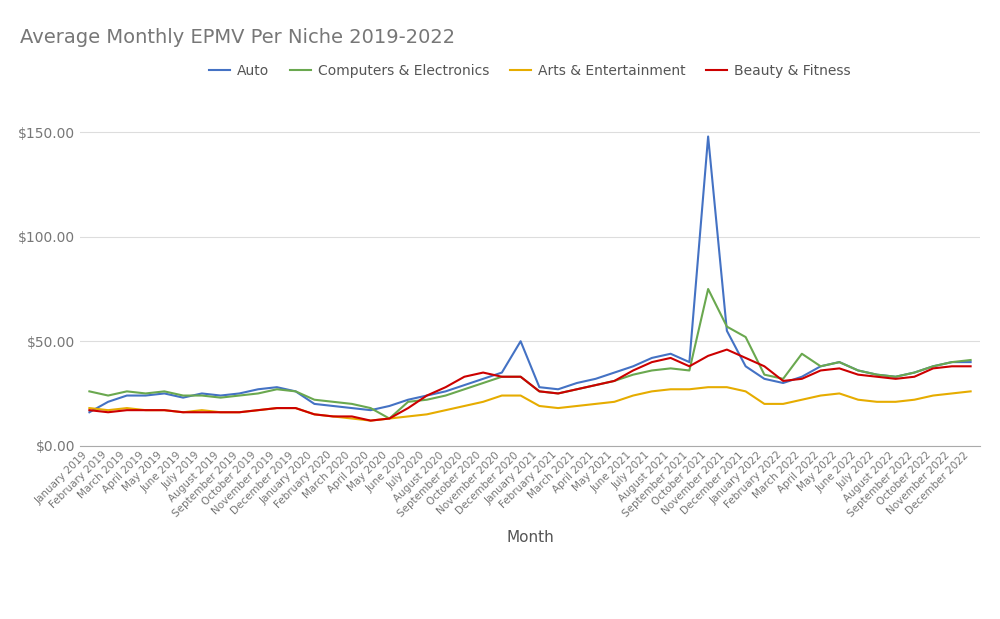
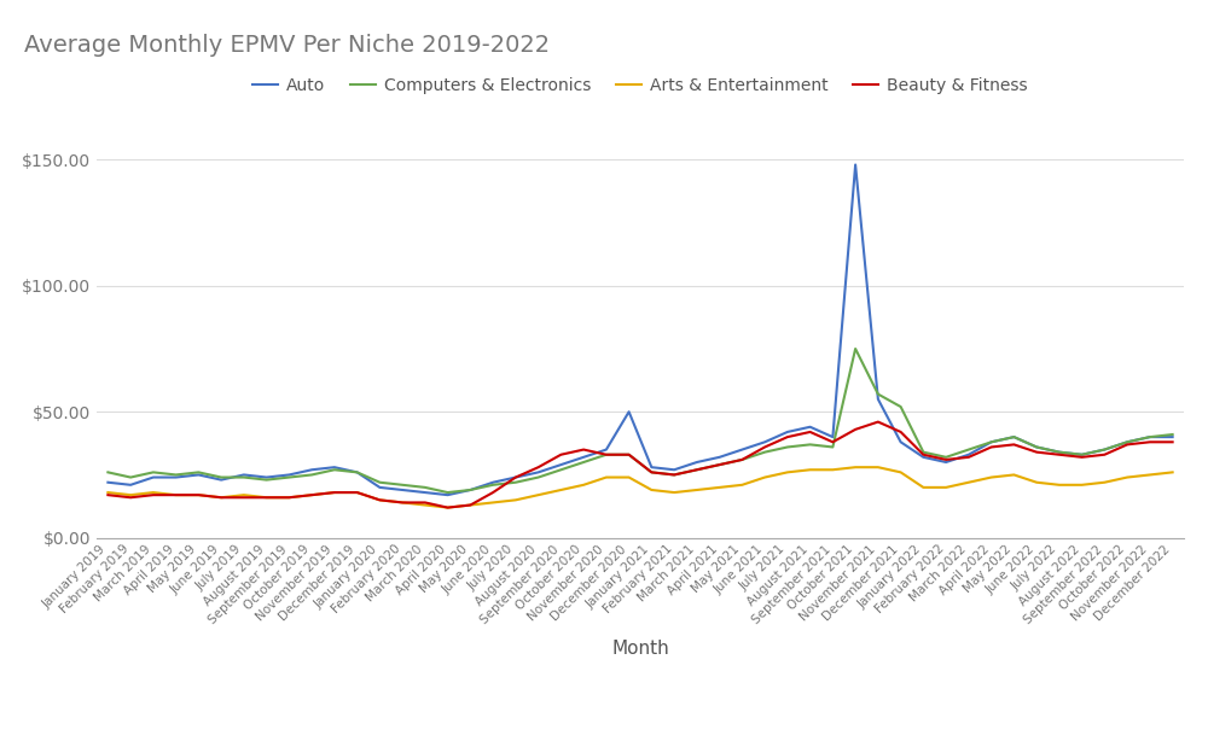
Auto/January 2019: $16 -> $22
Computers & Electronics/May 2020: $13 -> $19
Beauty & Fitness/January 2022: $38 -> $33
Computers & Electronics/March 2022: $44 -> $35
